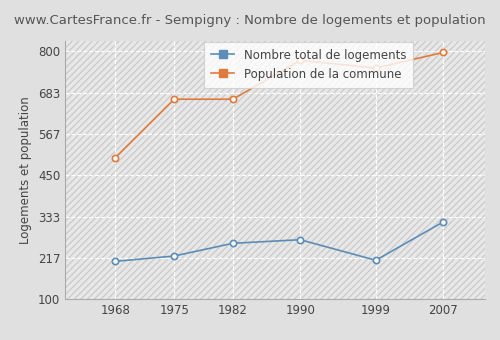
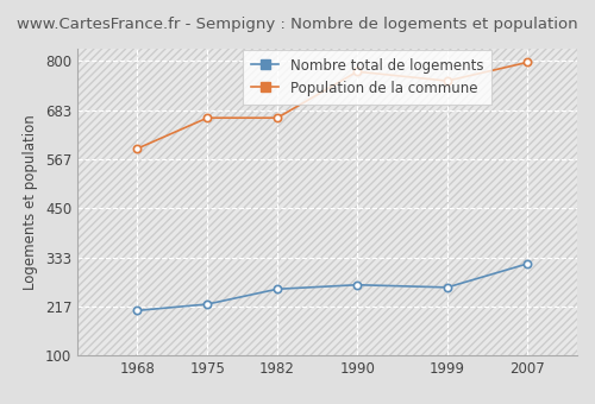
Population de la commune/1968: 500 -> 592
Nombre total de logements/1999: 210 -> 262
